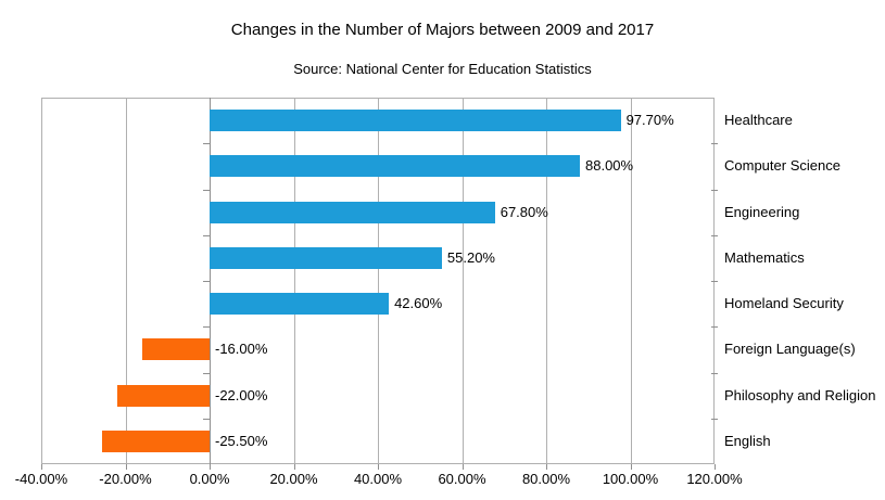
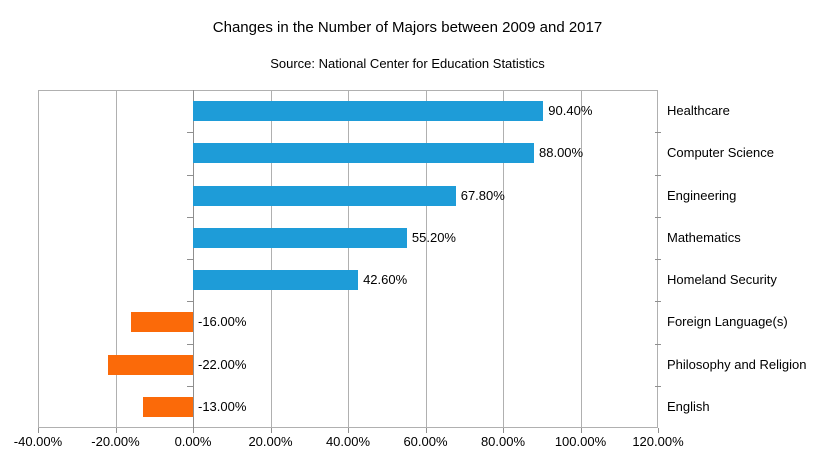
Healthcare: 97.70% -> 90.40%
English: -25.50% -> -13.00%
